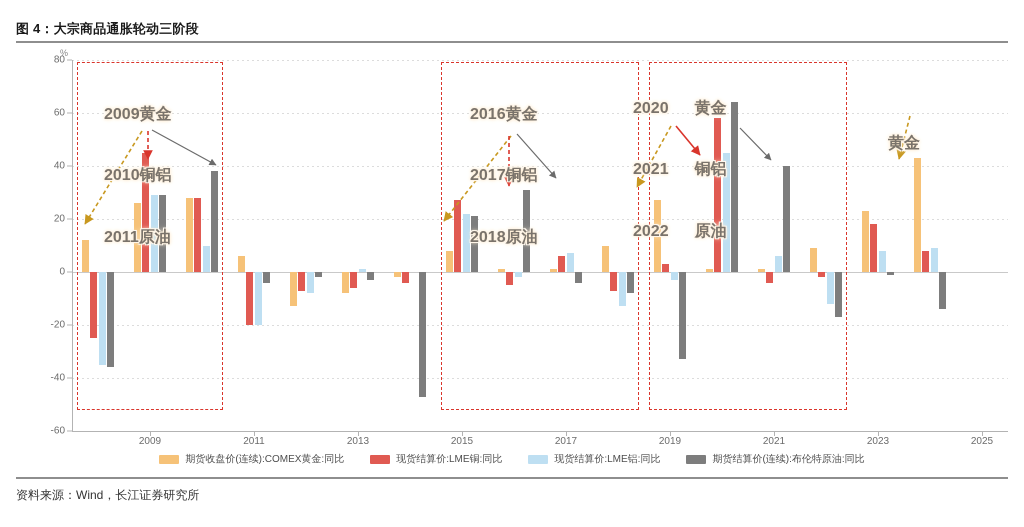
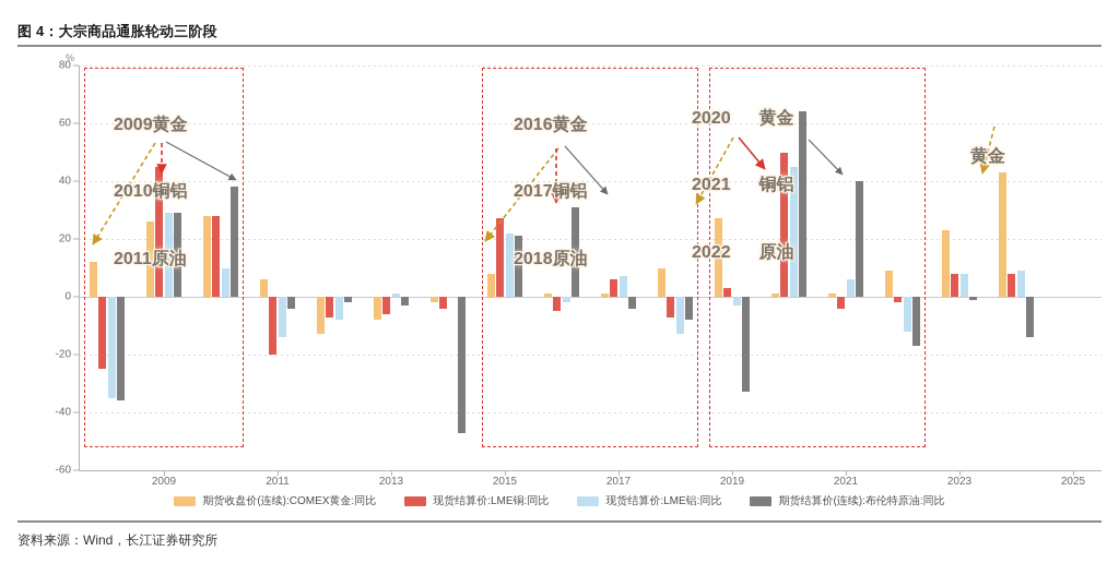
现货结算价:LME铝:同比/2011: -20 -> -14
现货结算价:LME铜:同比/2020: 58 -> 50
现货结算价:LME铜:同比/2023: 18 -> 8
